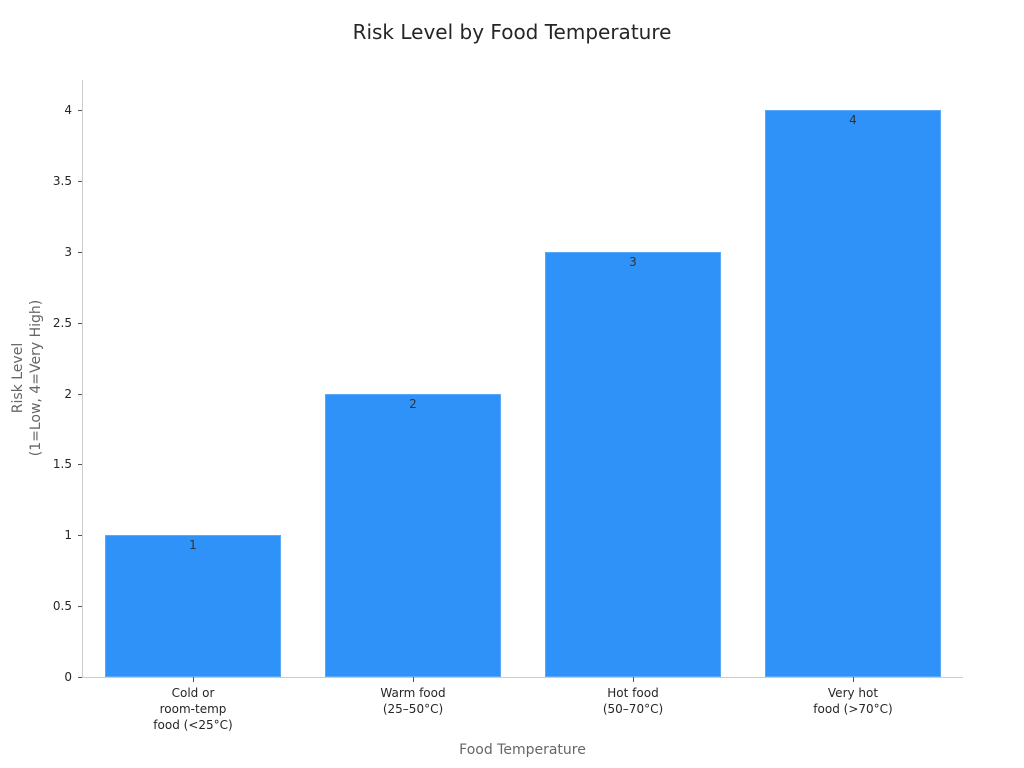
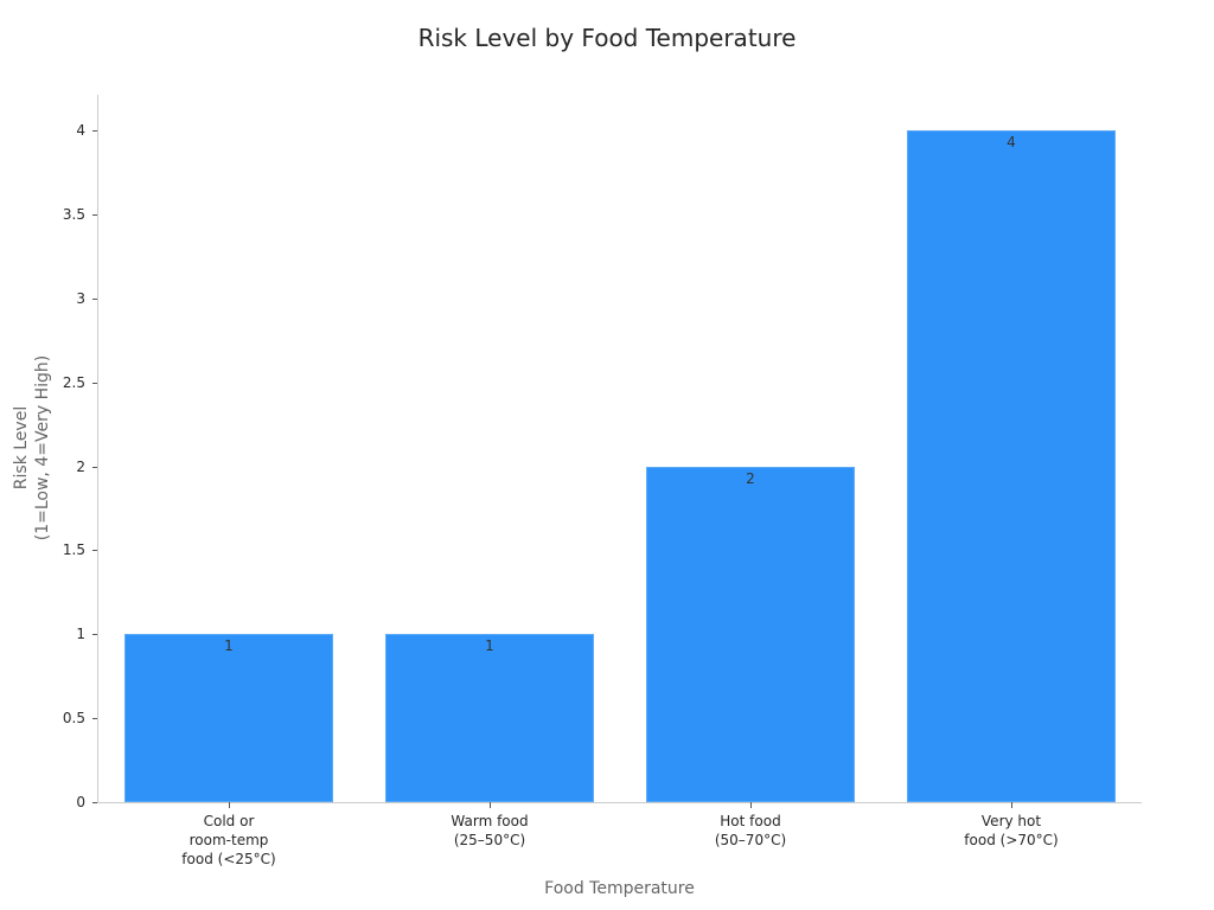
Warm food (25–50°C): 2 -> 1
Hot food (50–70°C): 3 -> 2
